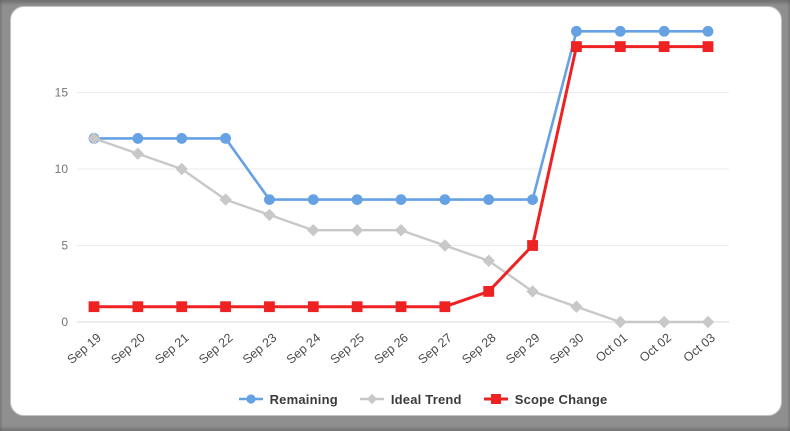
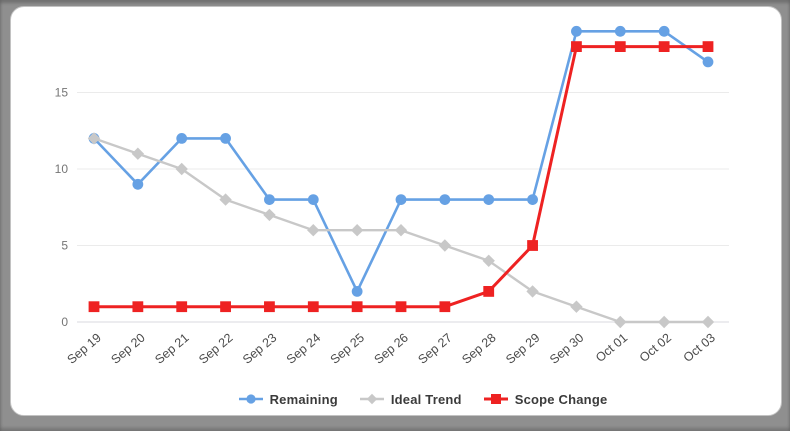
Remaining/Sep 20: 12 -> 9
Remaining/Sep 25: 8 -> 2
Remaining/Oct 03: 19 -> 17
